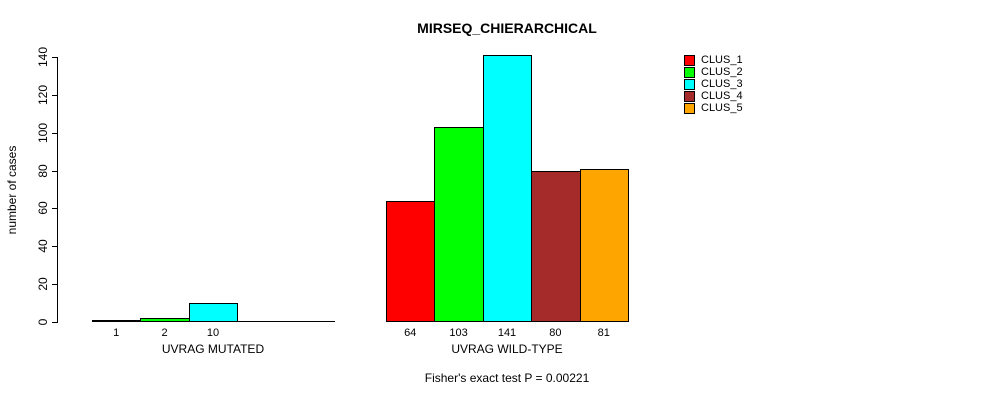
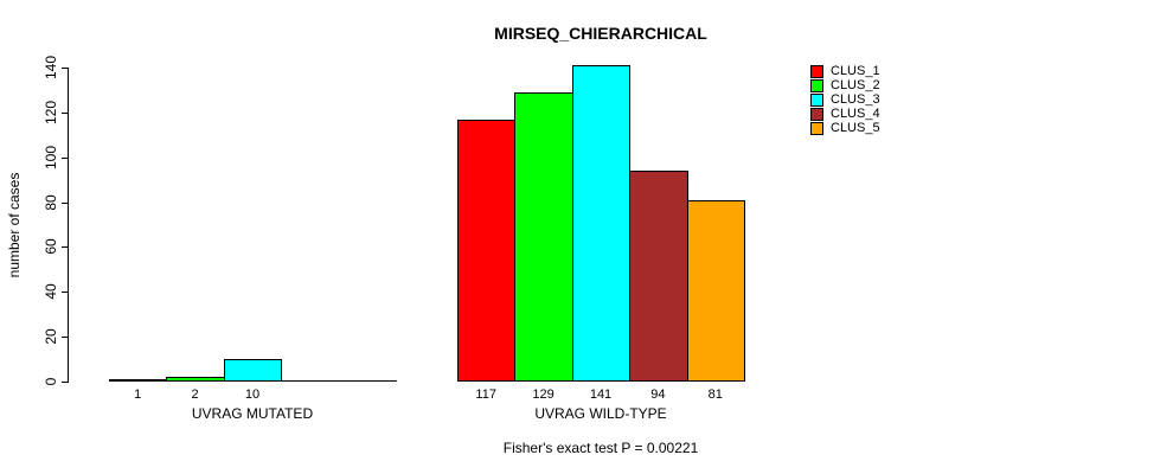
CLUS_1/UVRAG WILD-TYPE: 64 -> 117
CLUS_2/UVRAG WILD-TYPE: 103 -> 129
CLUS_4/UVRAG WILD-TYPE: 80 -> 94
